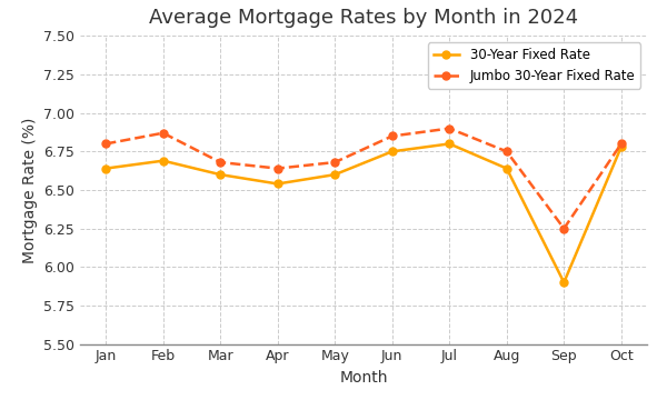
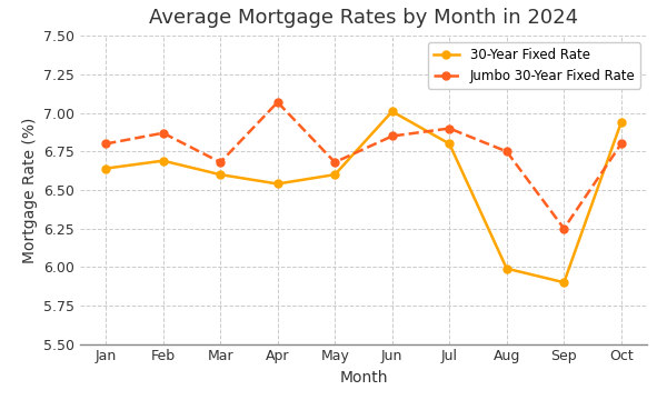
Jumbo 30-Year Fixed Rate/Apr: 6.64 -> 7.07
30-Year Fixed Rate/Jun: 6.75 -> 7.01
30-Year Fixed Rate/Aug: 6.64 -> 5.99
30-Year Fixed Rate/Oct: 6.78 -> 6.94
